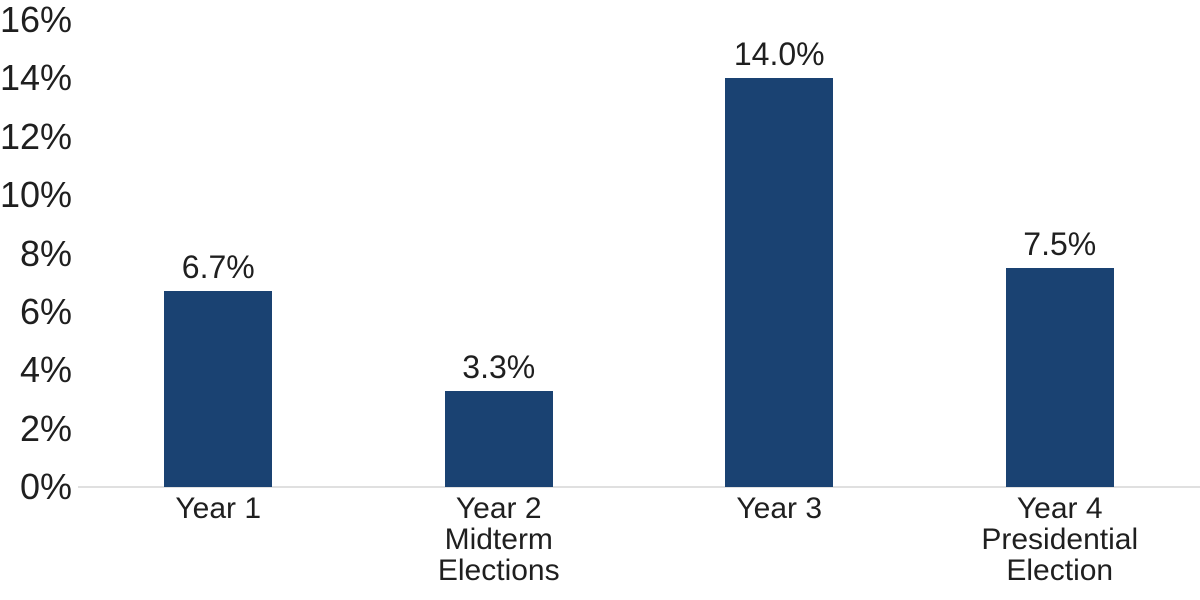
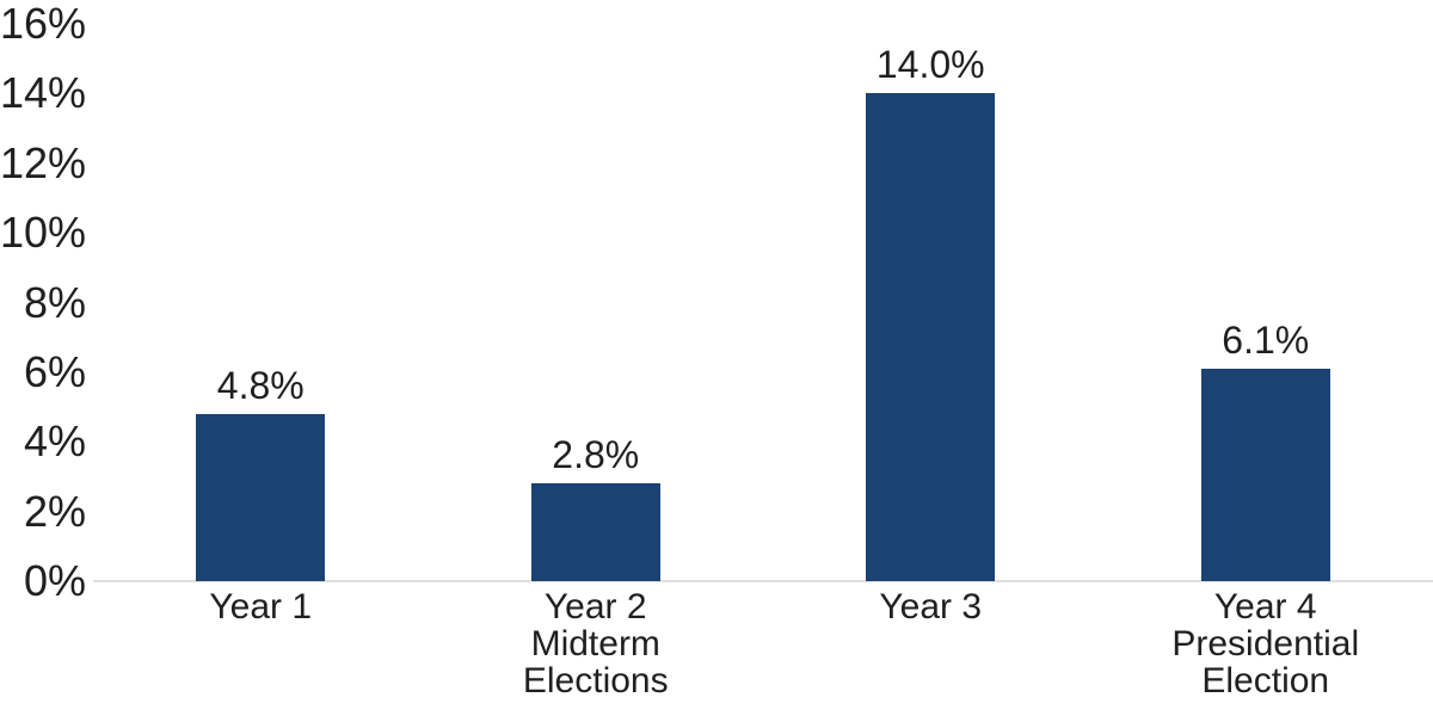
Year 1: 6.7% -> 4.8%
Year 2 Midterm Elections: 3.3% -> 2.8%
Year 4 Presidential Election: 7.5% -> 6.1%
